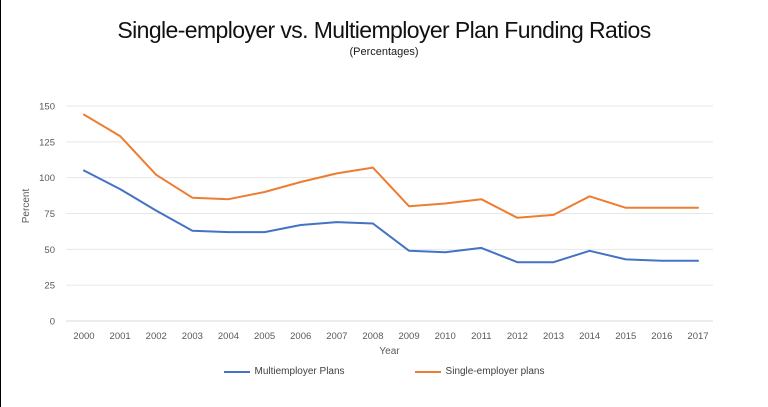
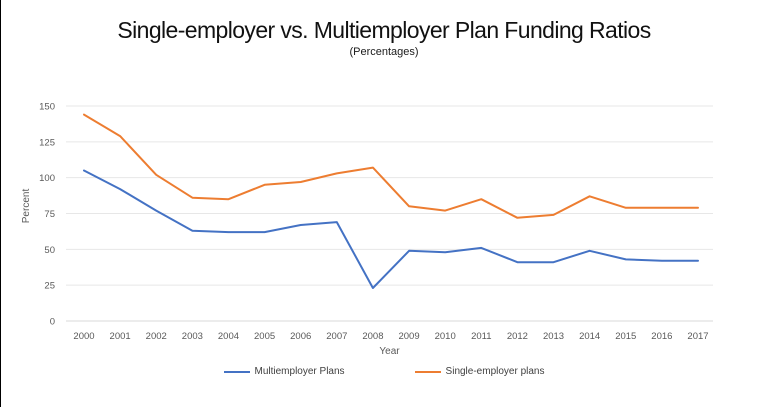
Single-employer plans/2005: 90 -> 95
Multiemployer Plans/2008: 68 -> 23
Single-employer plans/2010: 82 -> 77
